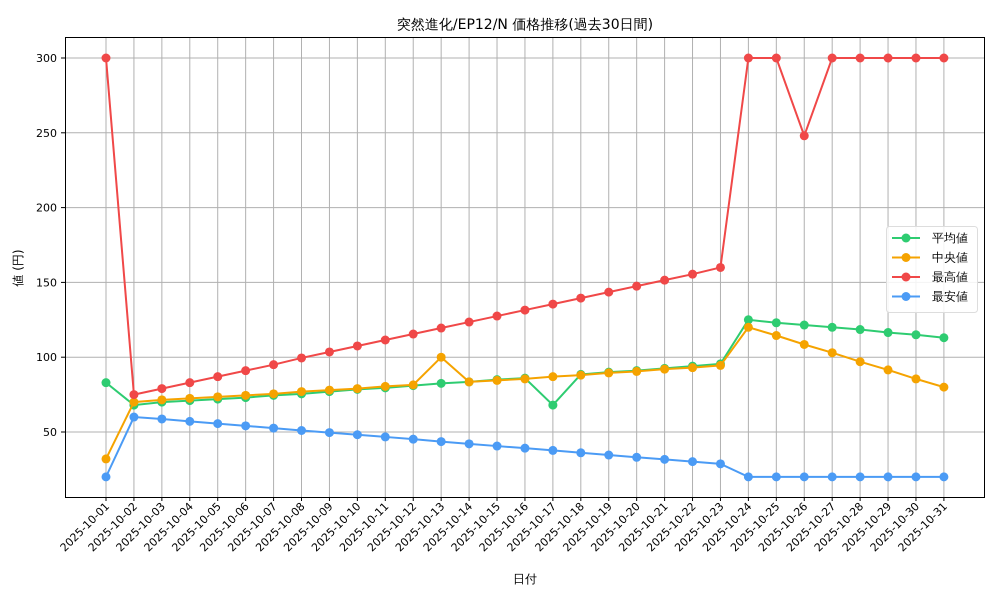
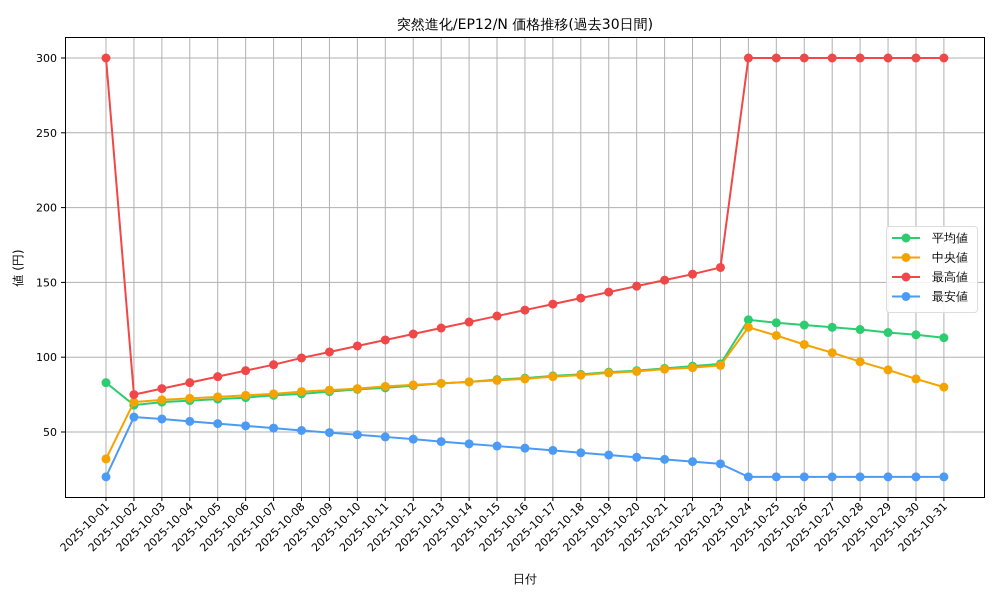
中央値/2025-10-13: 100 -> 82
平均値/2025-10-17: 68 -> 88
最高値/2025-10-26: 248 -> 300
